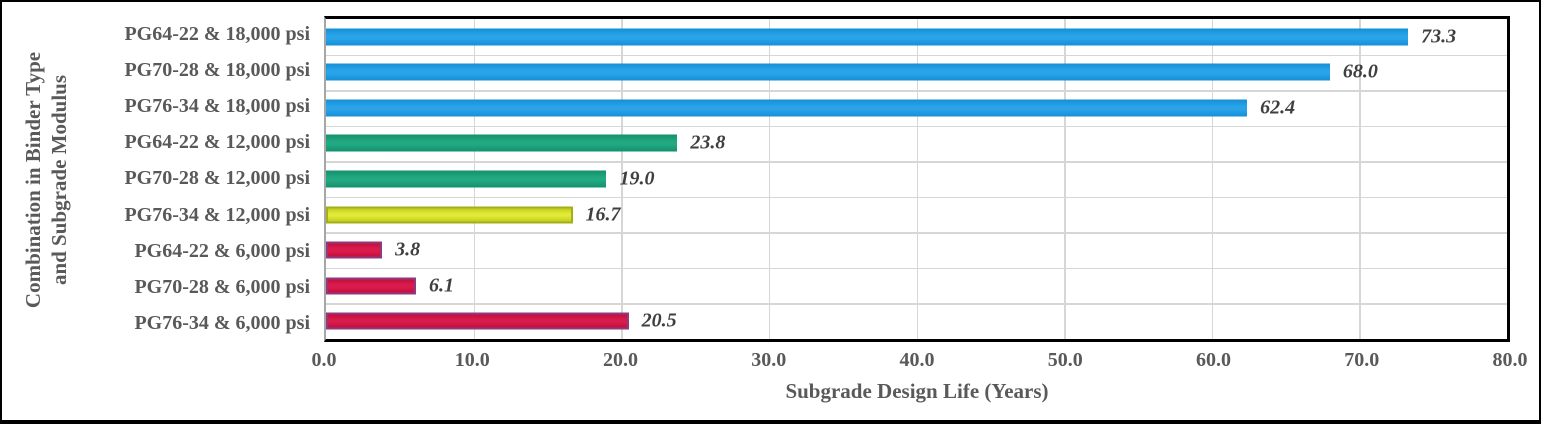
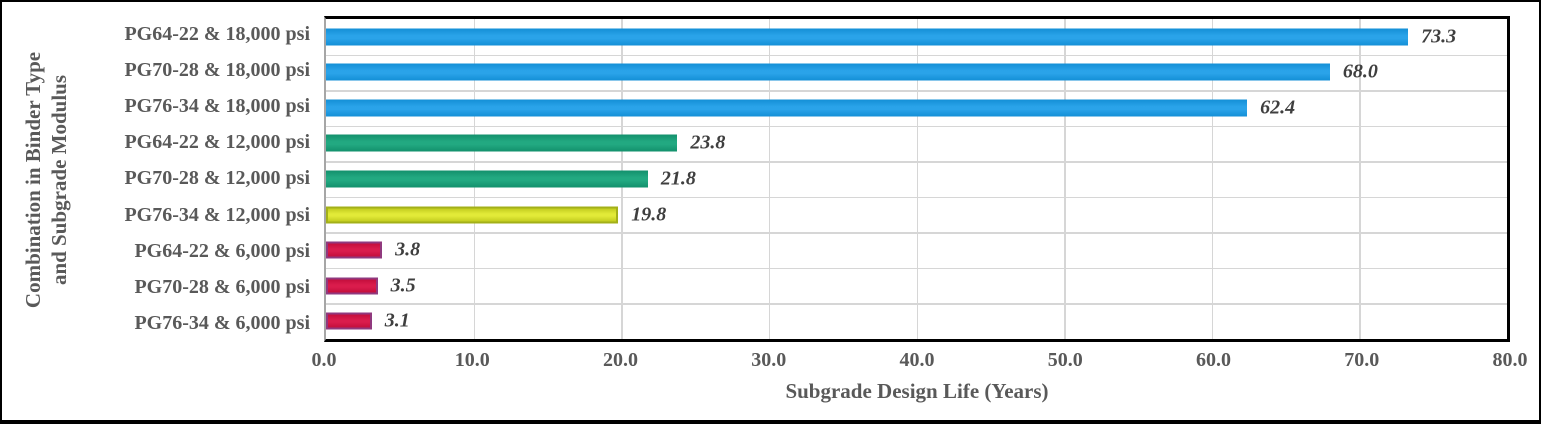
PG70-28 & 12,000 psi: 19.0 -> 21.8
PG76-34 & 12,000 psi: 16.7 -> 19.8
PG70-28 & 6,000 psi: 6.1 -> 3.5
PG76-34 & 6,000 psi: 20.5 -> 3.1
